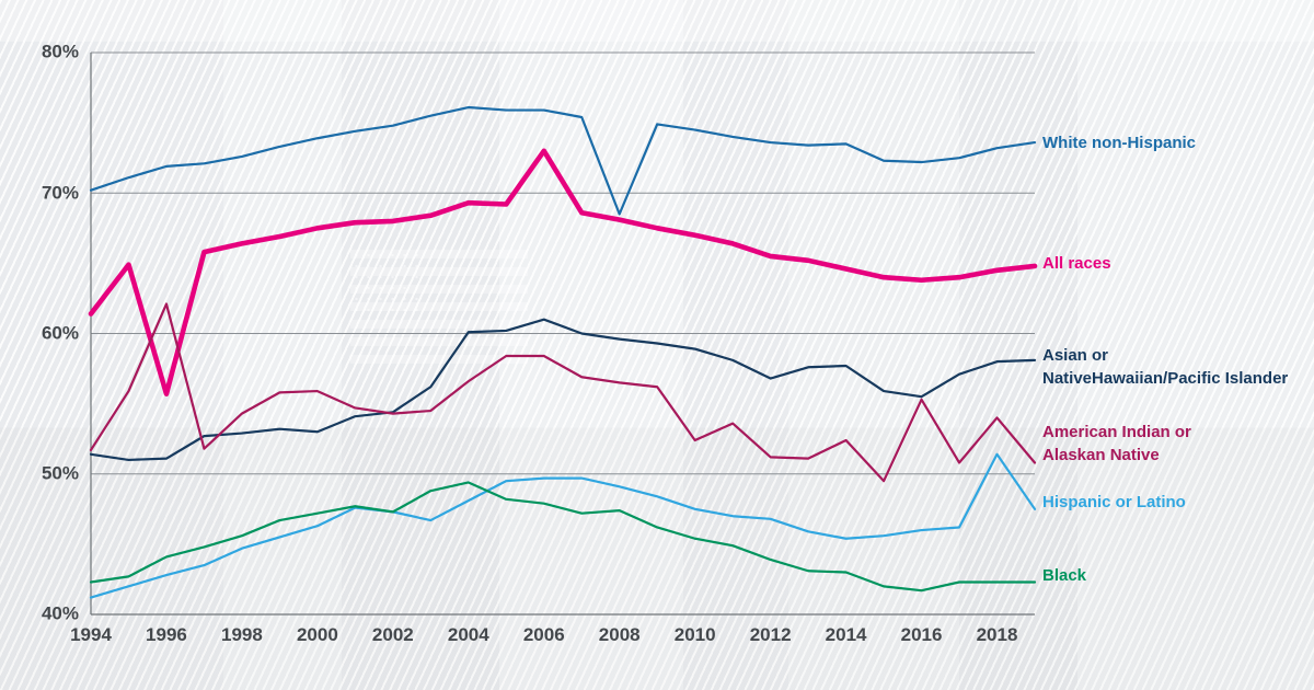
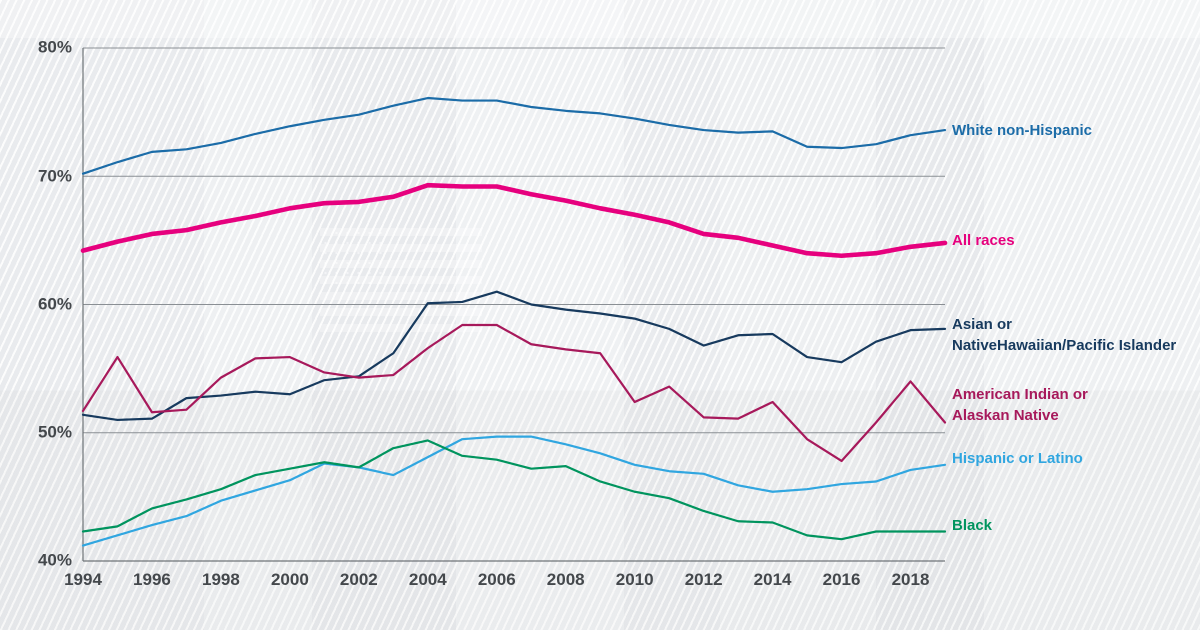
All races/1994: 61.4% -> 64.2%
All races/1996: 55.7% -> 65.5%
American Indian or Alaskan Native/1996: 62.1% -> 51.6%
All races/2006: 73.0% -> 69.2%
White non-Hispanic/2008: 68.5% -> 75.1%
American Indian or Alaskan Native/2016: 55.3% -> 47.8%
Hispanic or Latino/2018: 51.4% -> 47.1%
